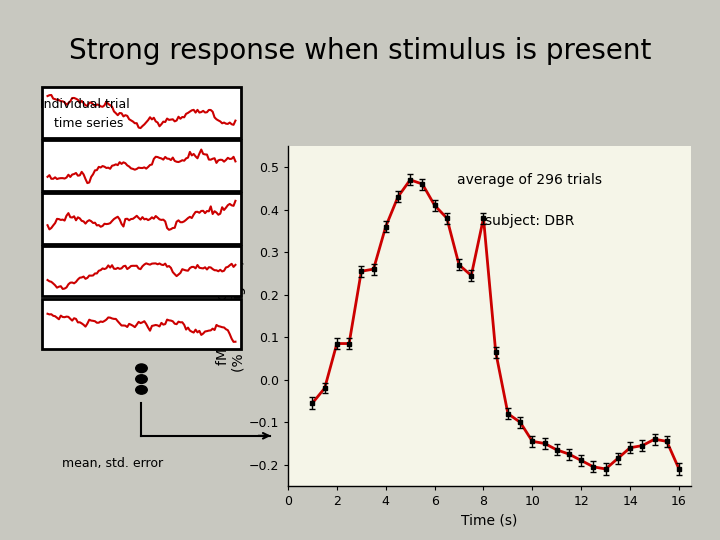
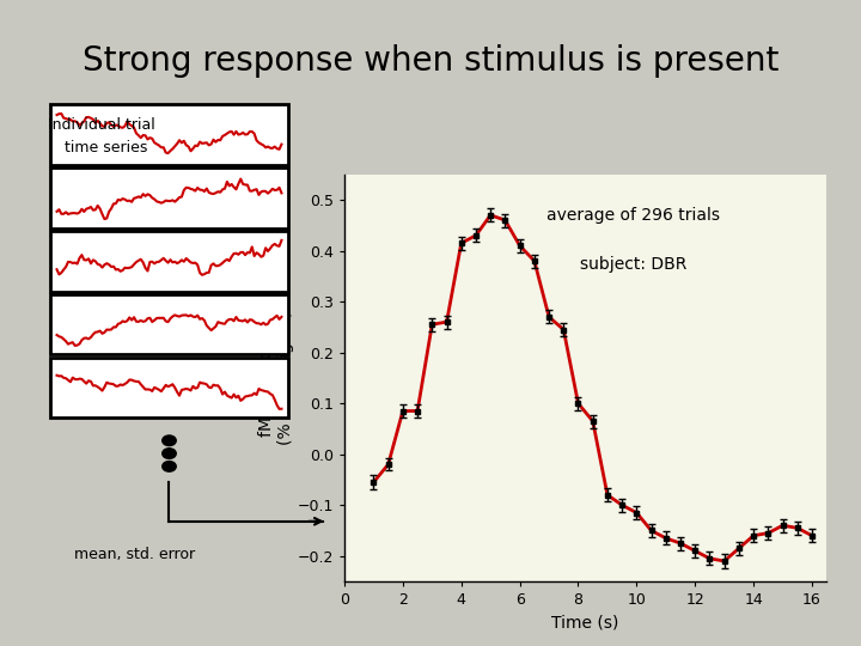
4: 0.360 -> 0.415
8: 0.380 -> 0.100
10: -0.145 -> -0.115
16: -0.210 -> -0.160
